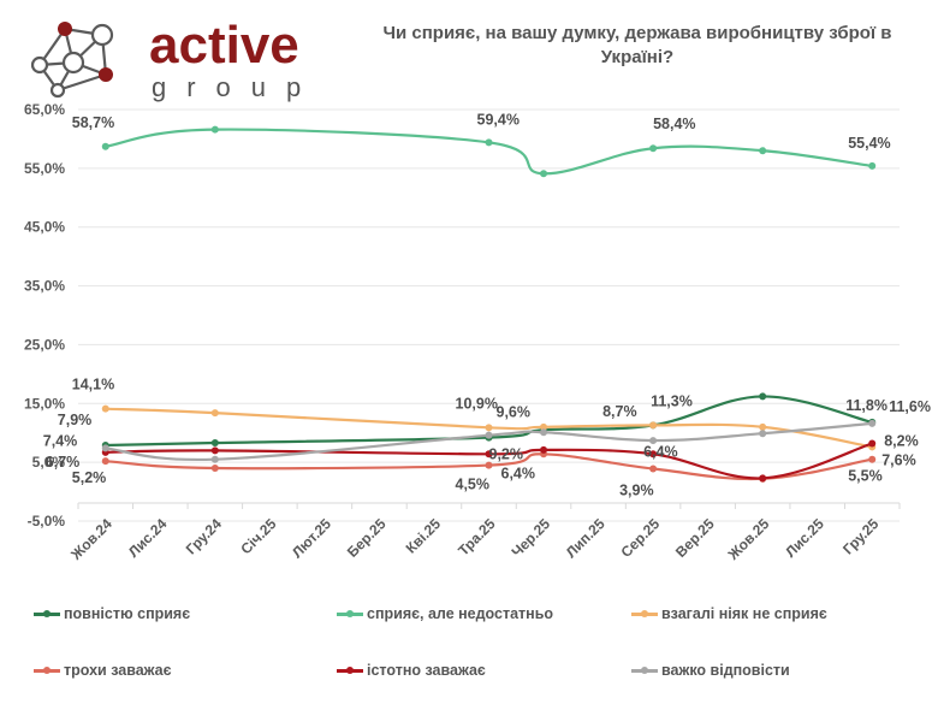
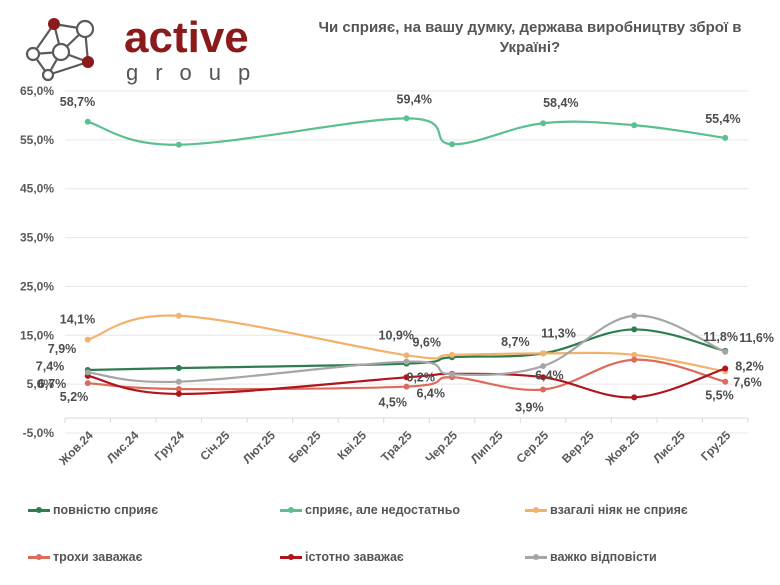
сприяє, але недостатньо/Гру.24: 62% -> 54%
взагалі ніяк не сприяє/Гру.24: 13% -> 19%
істотно заважає/Гру.24: 7% -> 3%
важко відповісти/Чер.25: 10% -> 7%
трохи заважає/Жов.25: 2% -> 10%
важко відповісти/Жов.25: 10% -> 19%
